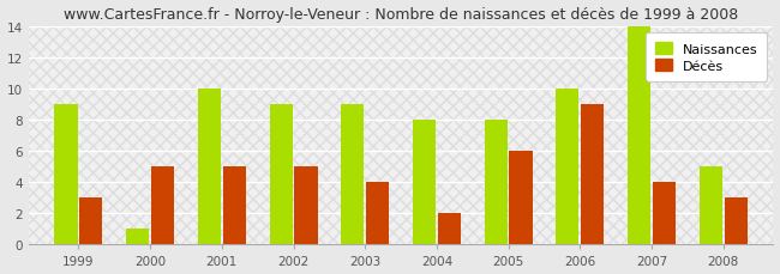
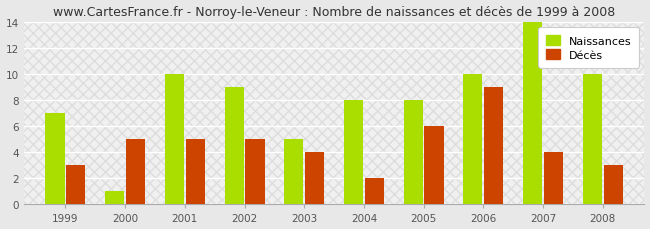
Naissances/1999: 9 -> 7
Naissances/2003: 9 -> 5
Naissances/2008: 5 -> 10
